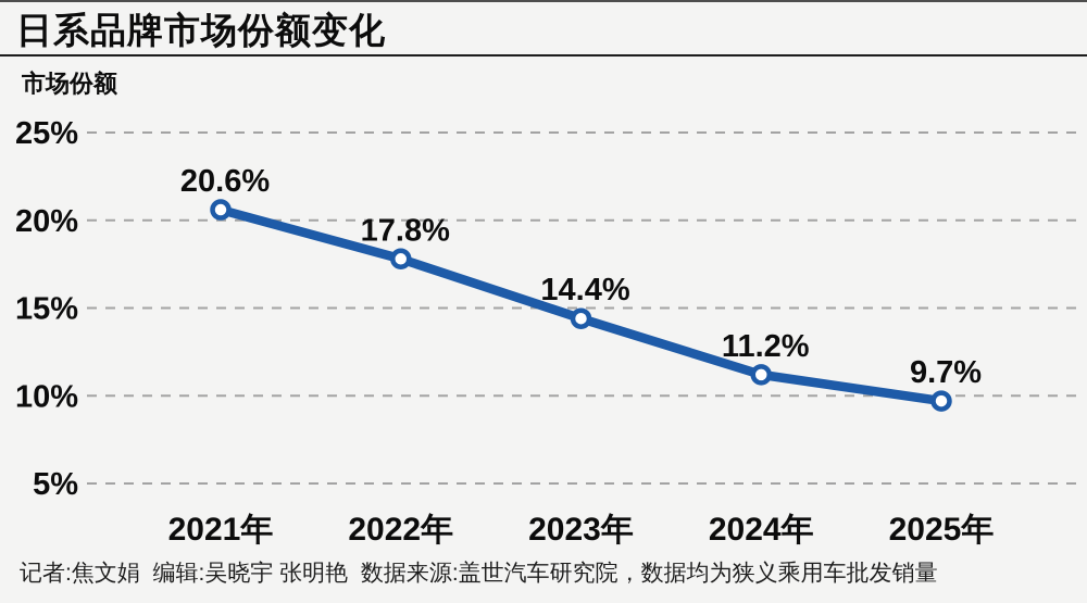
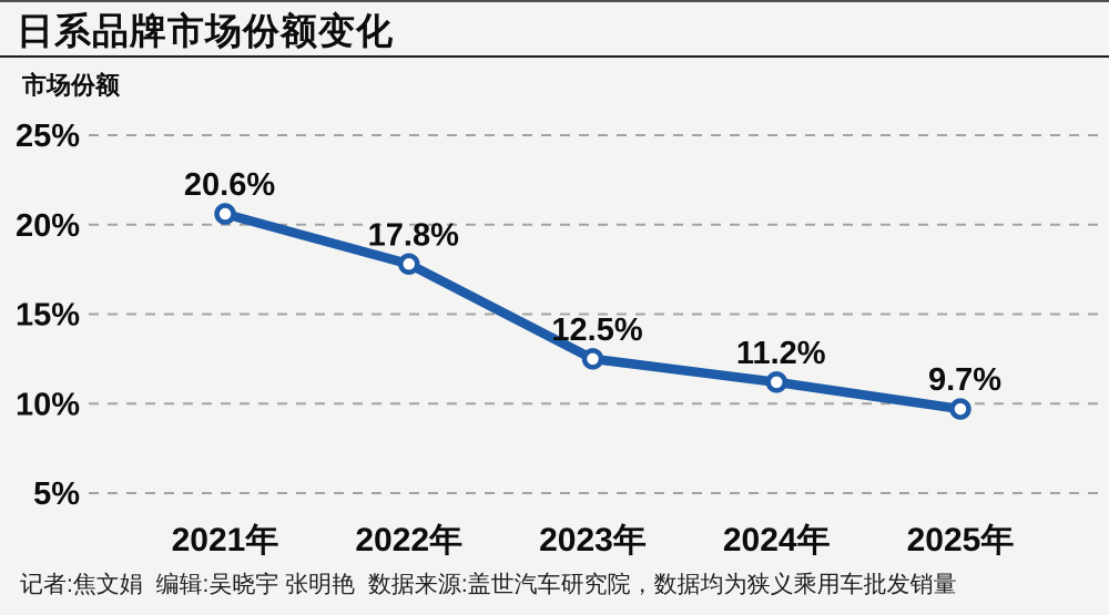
2023年: 14.4% -> 12.5%
